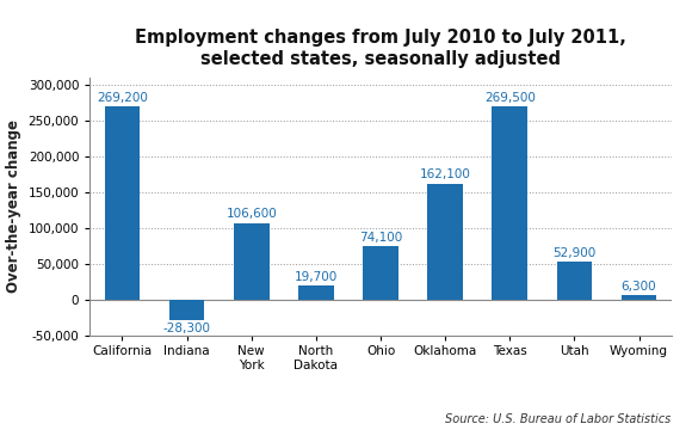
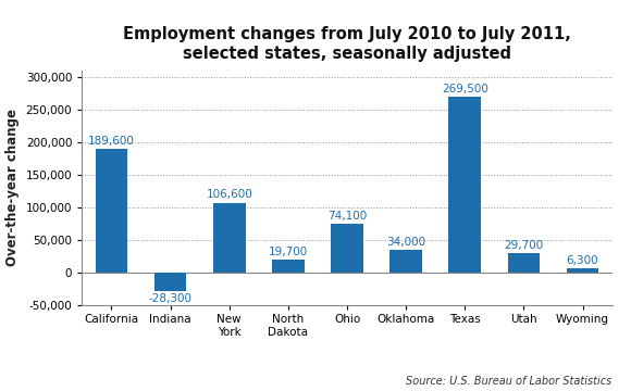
California: 269,200 -> 189,600
Oklahoma: 162,100 -> 34,000
Utah: 52,900 -> 29,700
